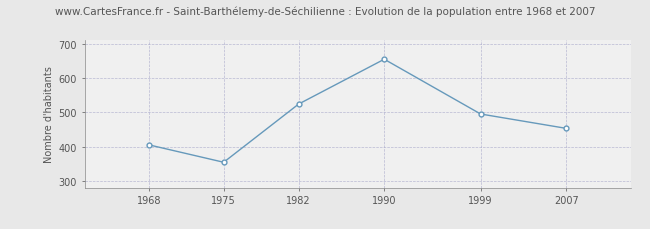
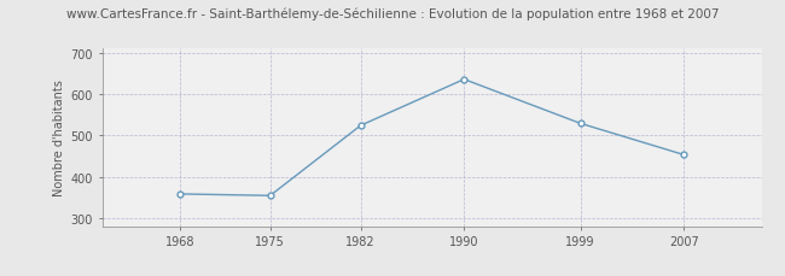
1968: 405 -> 358
1990: 655 -> 636
1999: 495 -> 529
